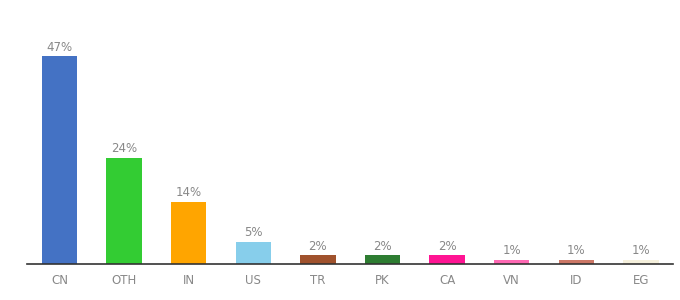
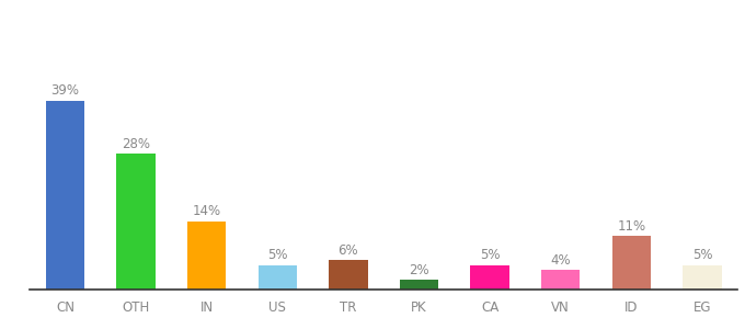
CN: 47% -> 39%
OTH: 24% -> 28%
TR: 2% -> 6%
CA: 2% -> 5%
VN: 1% -> 4%
ID: 1% -> 11%
EG: 1% -> 5%
